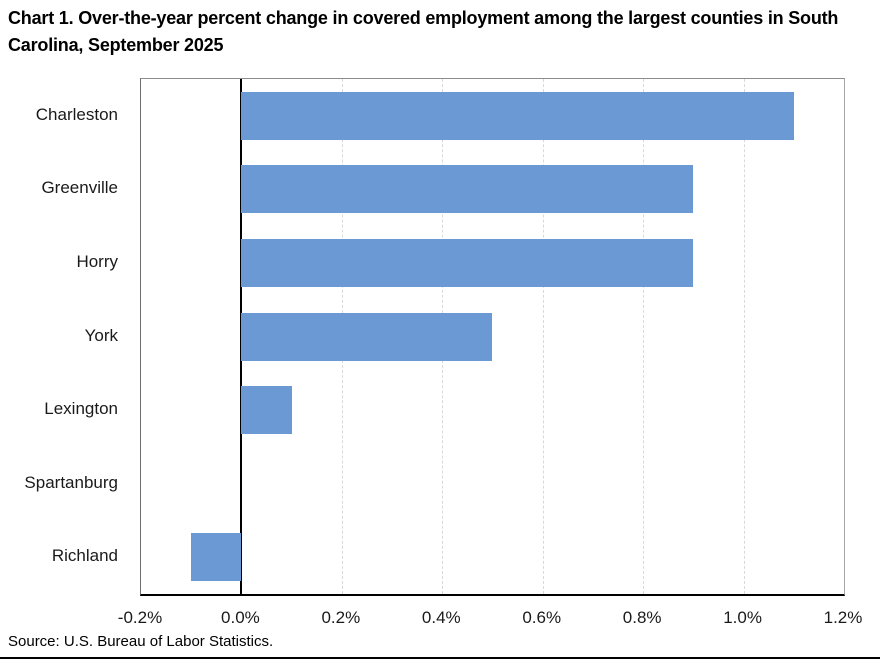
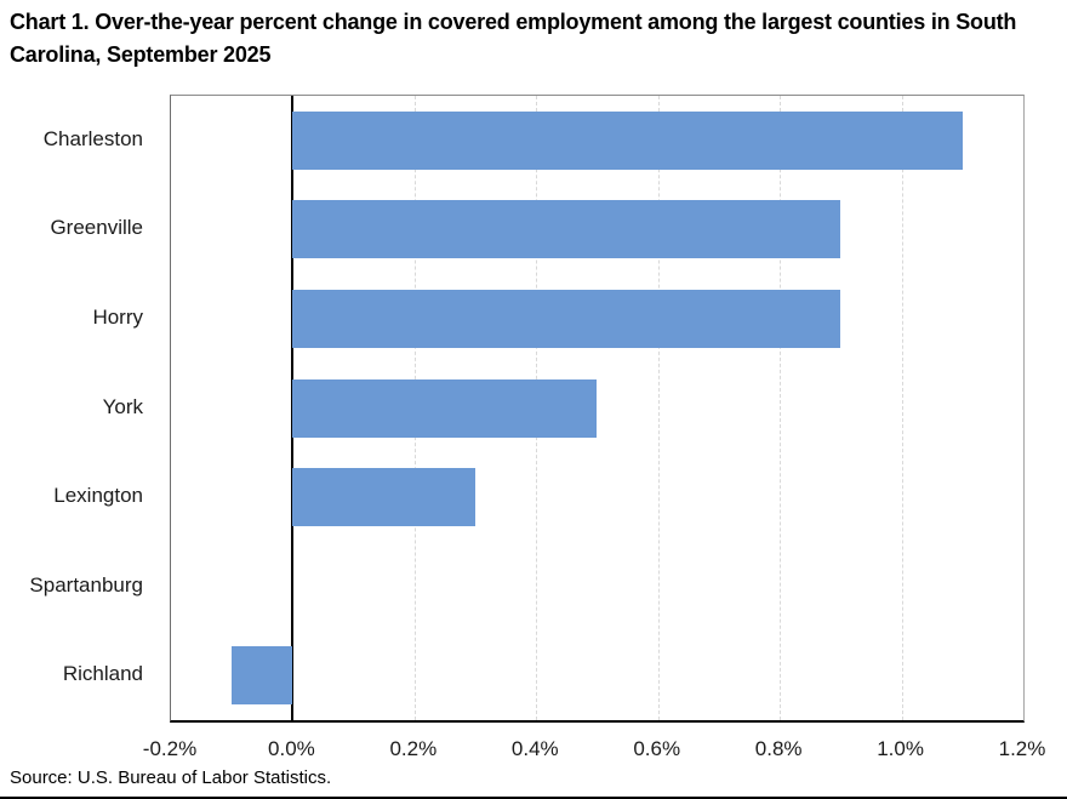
Lexington: 0.1% -> 0.3%
